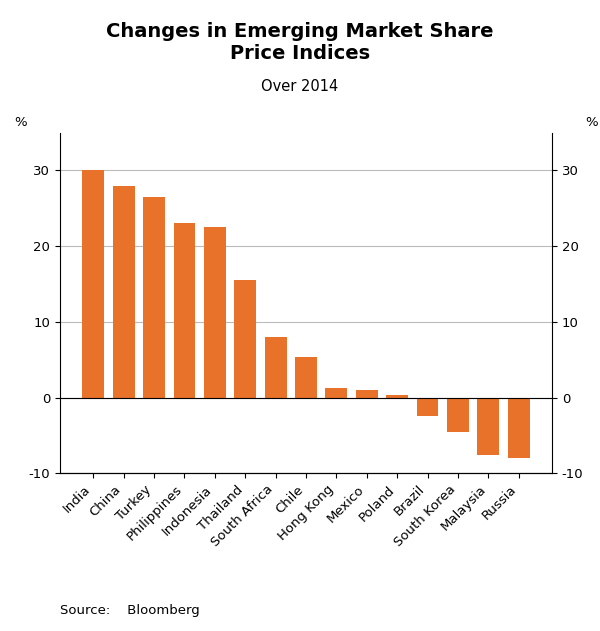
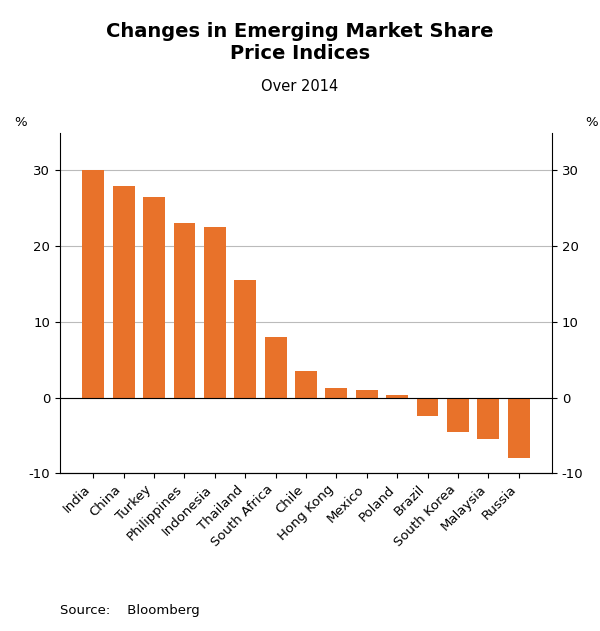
Chile: 5.4 -> 3.5
Malaysia: -7.6 -> -5.5
